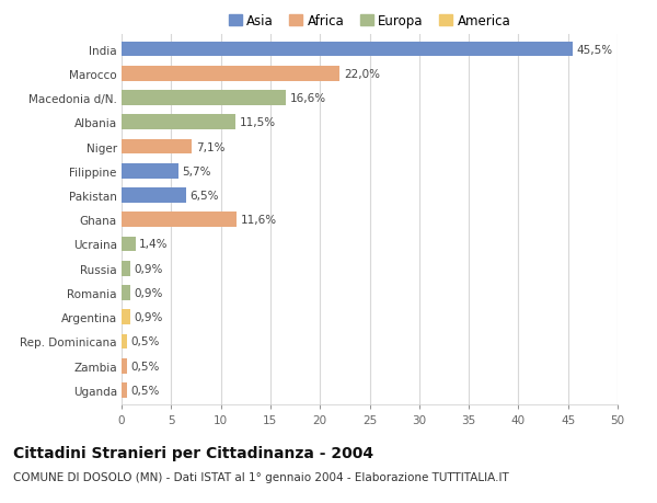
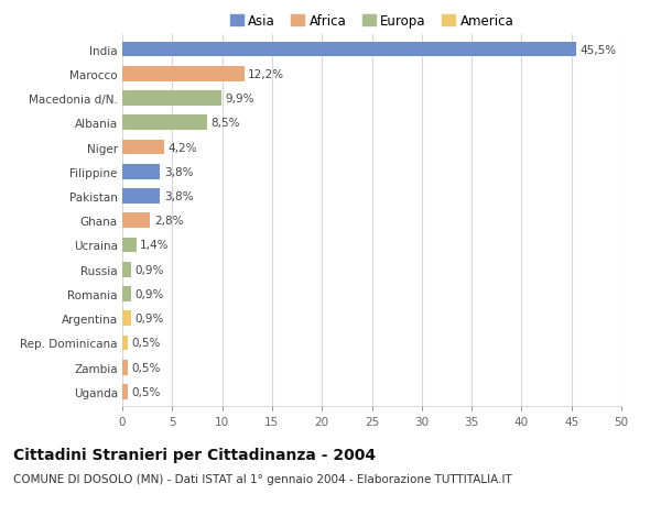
Marocco: 22,0% -> 12,2%
Macedonia d/N.: 16,6% -> 9,9%
Albania: 11,5% -> 8,5%
Niger: 7,1% -> 4,2%
Filippine: 5,7% -> 3,8%
Pakistan: 6,5% -> 3,8%
Ghana: 11,6% -> 2,8%
